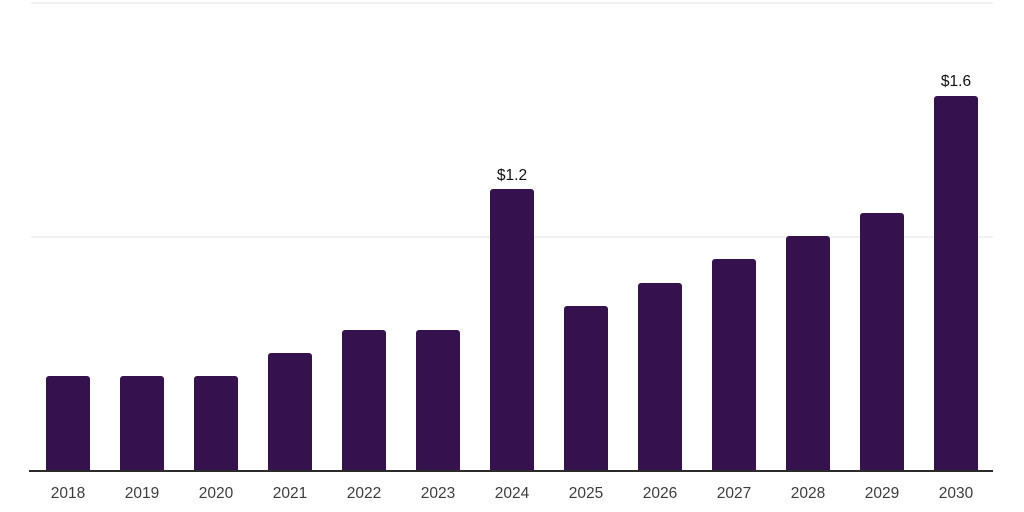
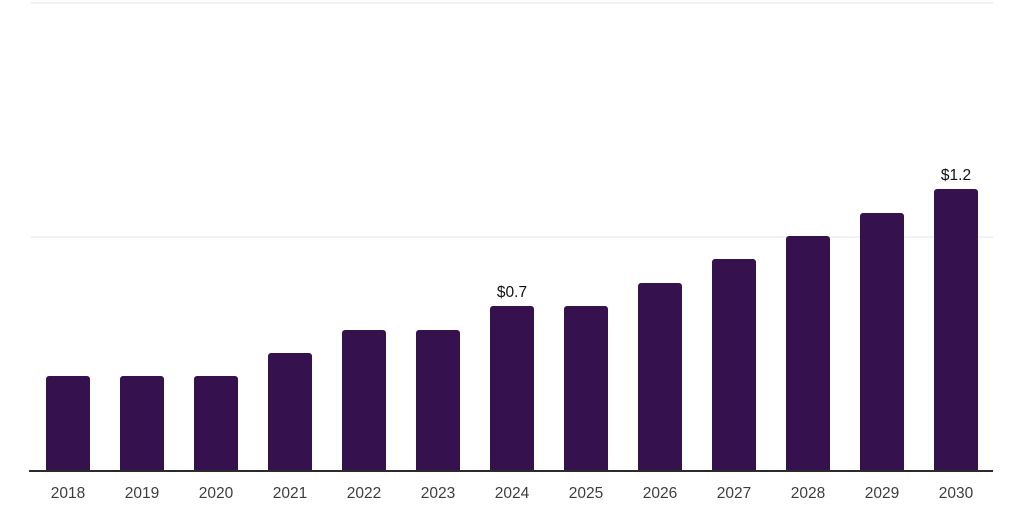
2024: $1.2 -> $0.7
2030: $1.6 -> $1.2
